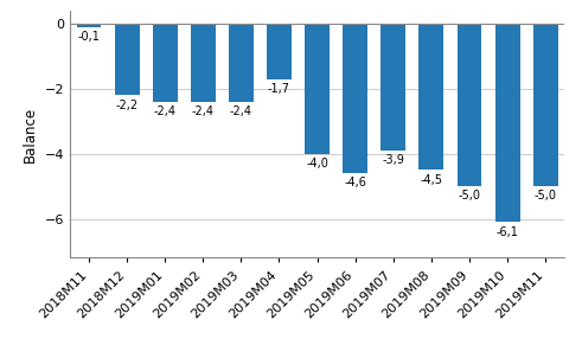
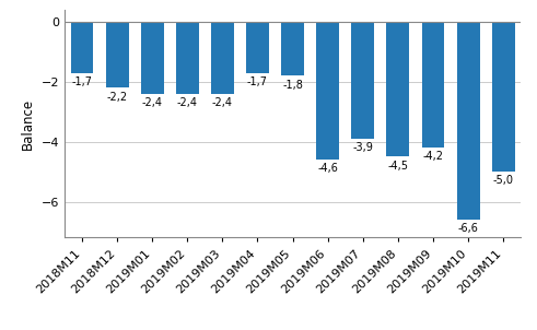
2018M11: -0,1 -> -1,7
2019M05: -4,0 -> -1,8
2019M09: -5,0 -> -4,2
2019M10: -6,1 -> -6,6
